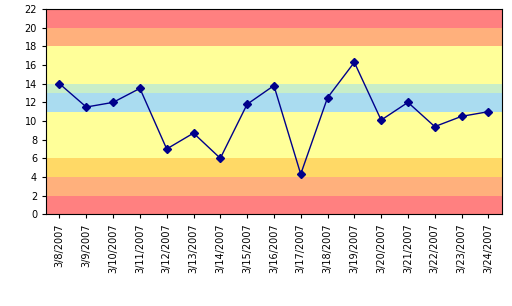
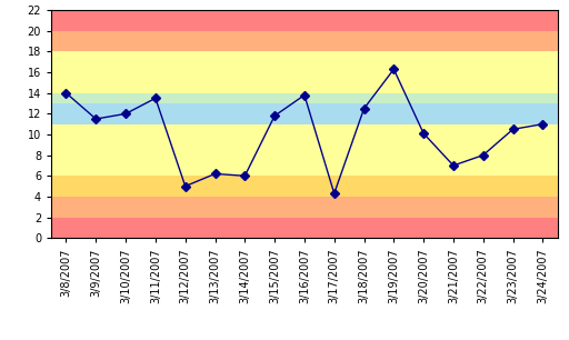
3/12/2007: 7.0 -> 5.0
3/13/2007: 8.7 -> 6.2
3/21/2007: 12.0 -> 7.0
3/22/2007: 9.4 -> 8.0
